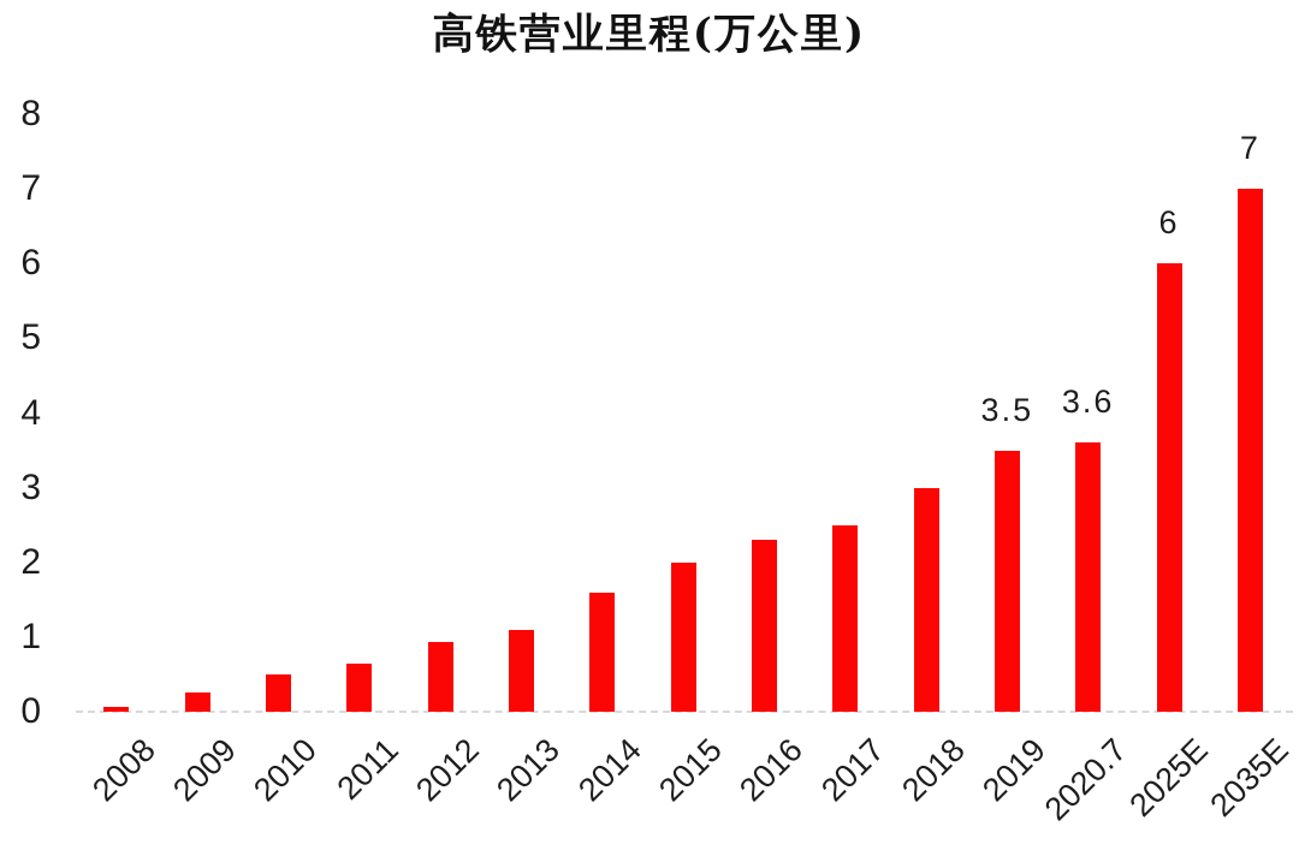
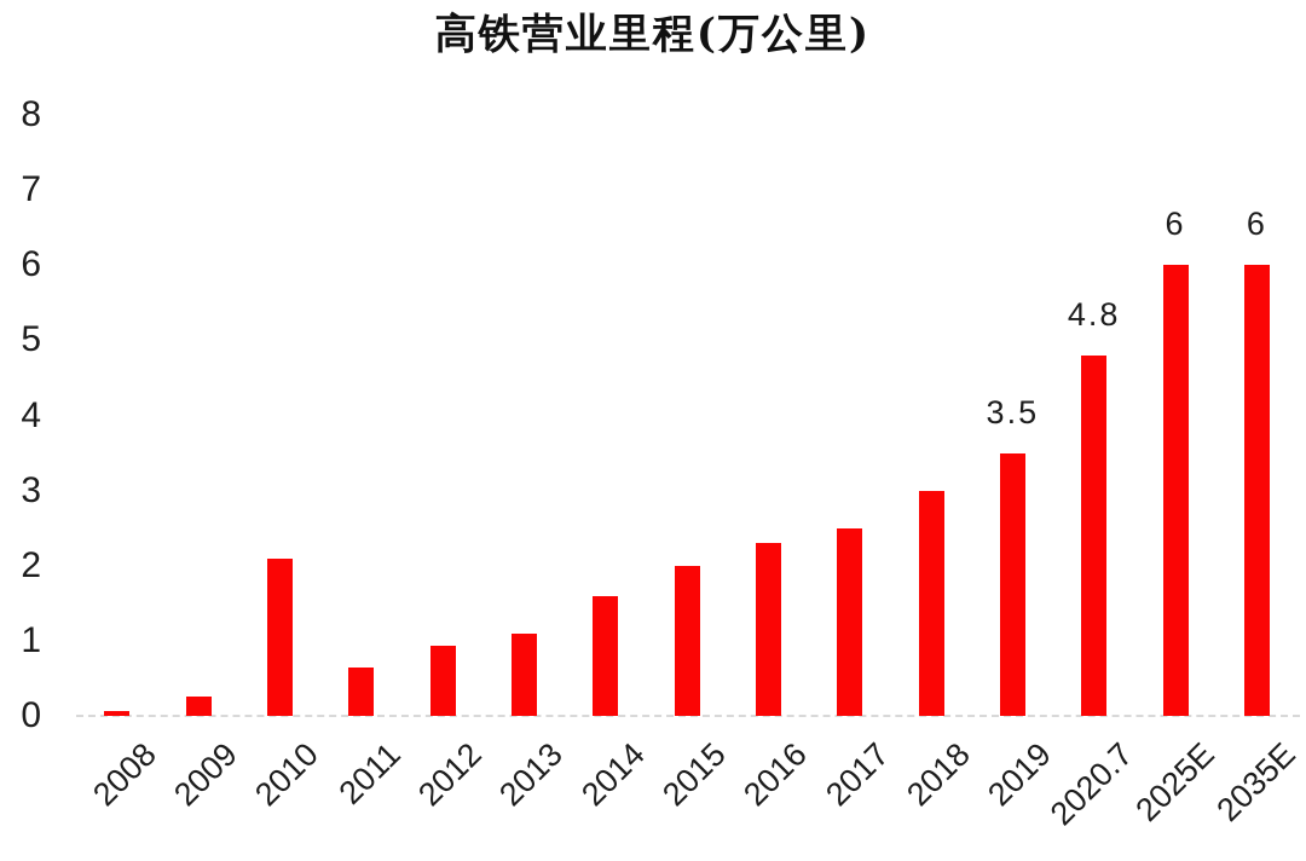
2010: 0.5 -> 2.1
2020.7: 3.6 -> 4.8
2035E: 7 -> 6
